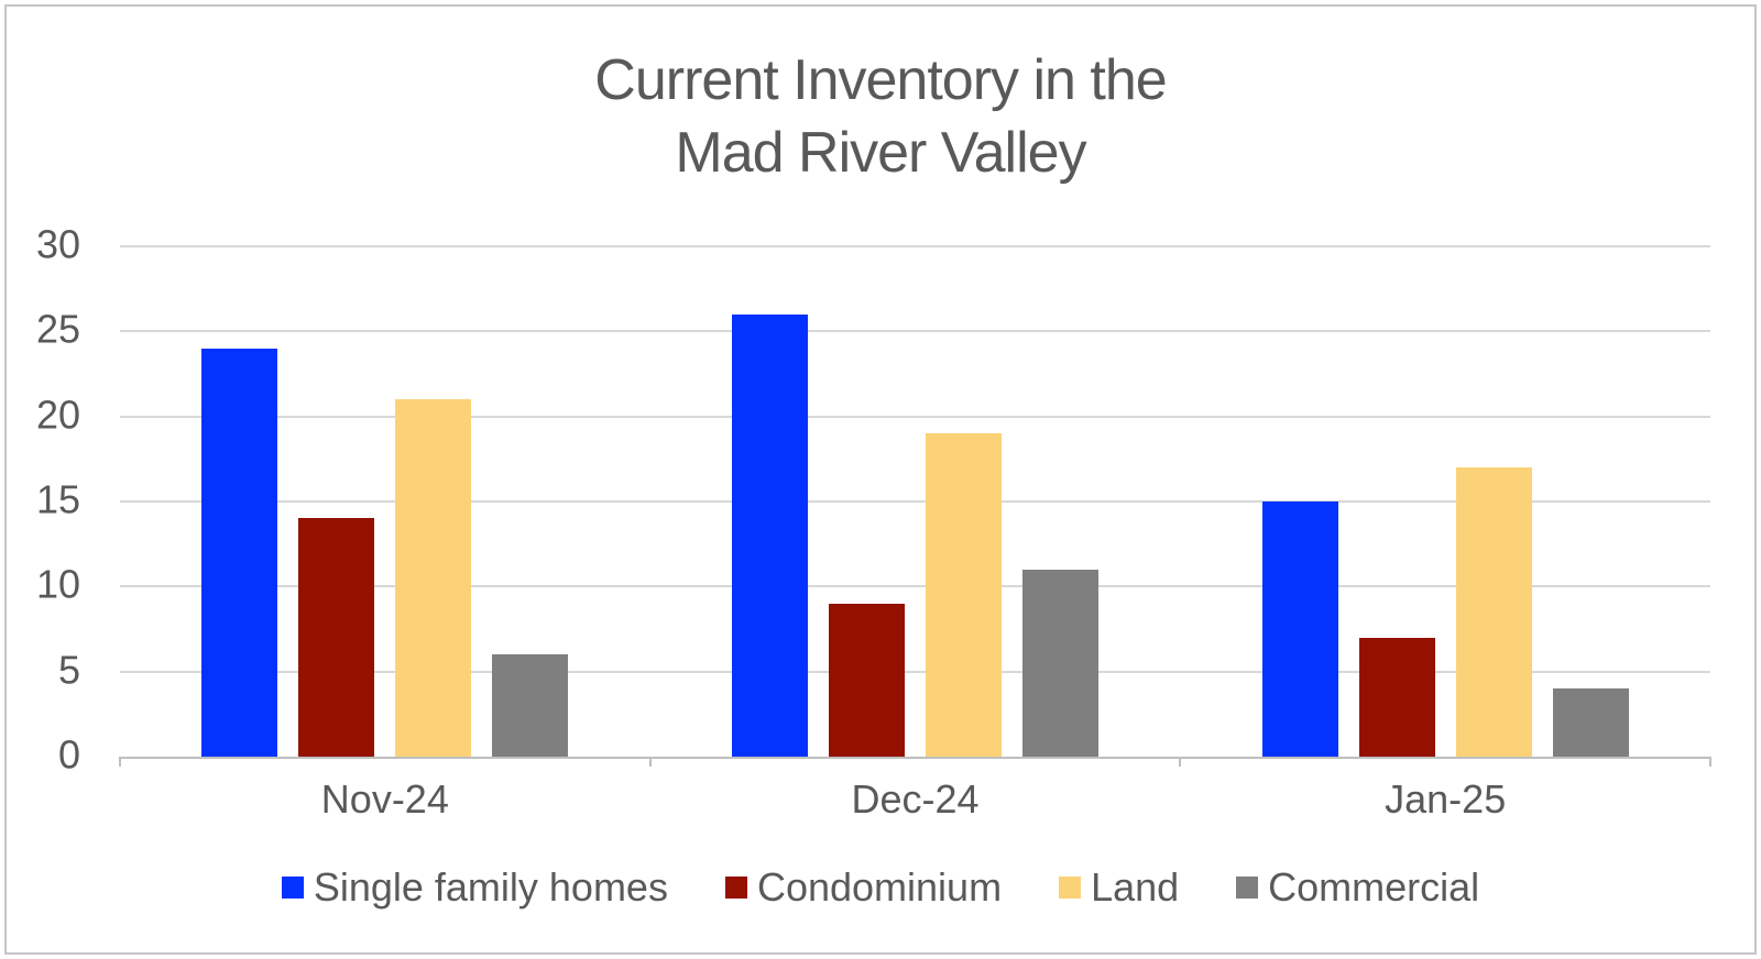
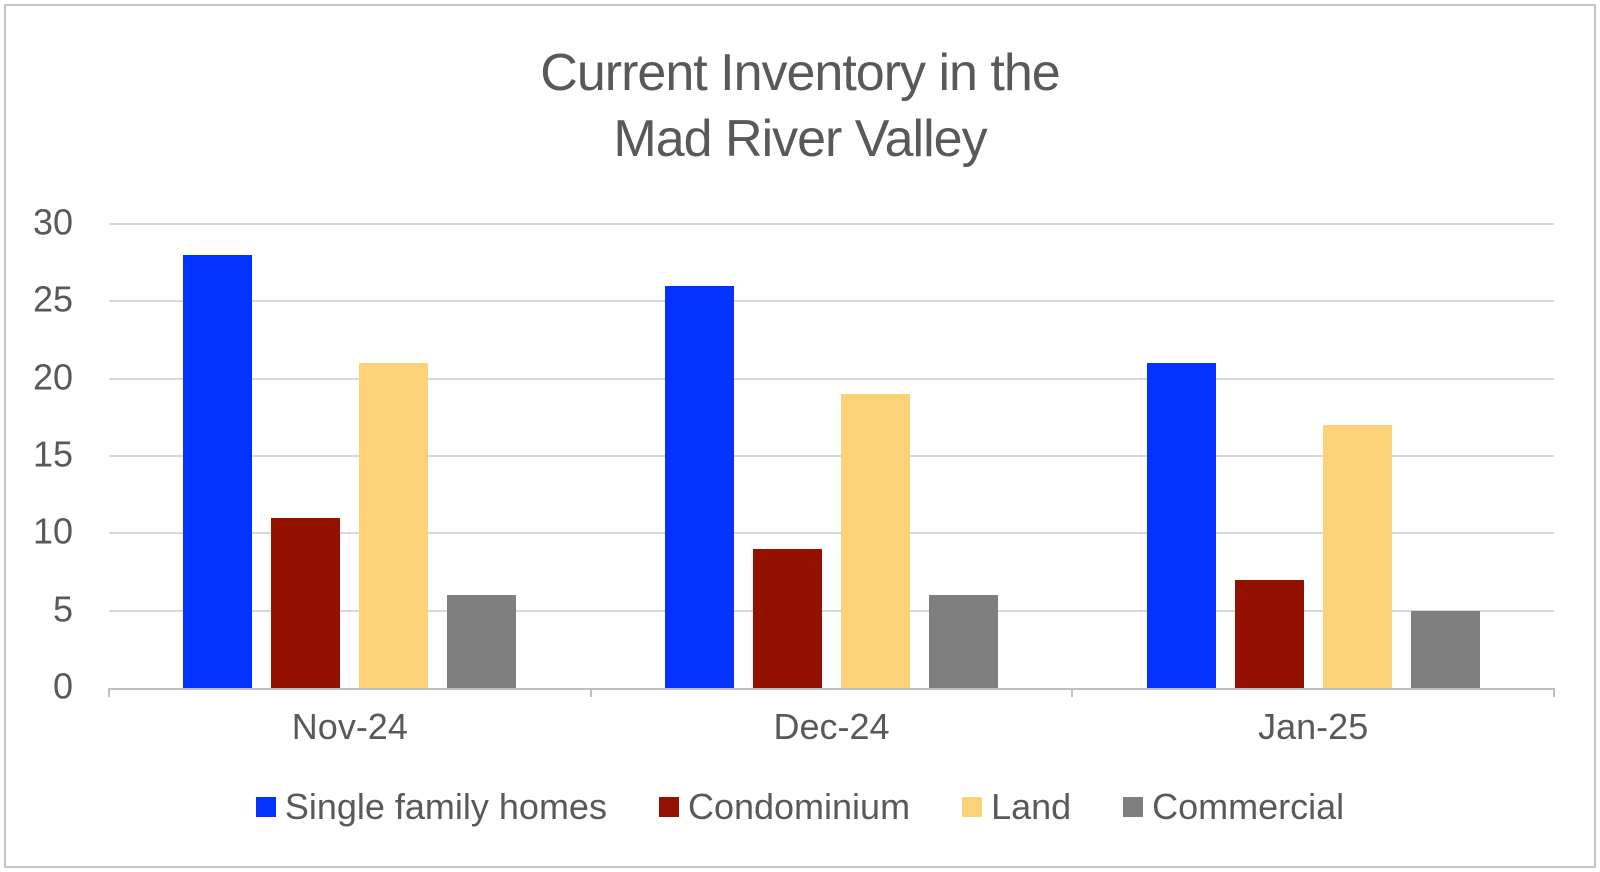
Single family homes/Nov-24: 24 -> 28
Condominium/Nov-24: 14 -> 11
Commercial/Dec-24: 11 -> 6
Single family homes/Jan-25: 15 -> 21
Commercial/Jan-25: 4 -> 5
